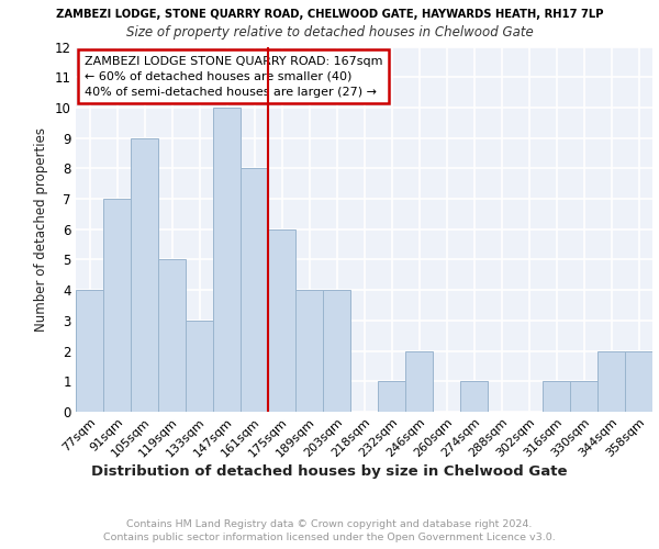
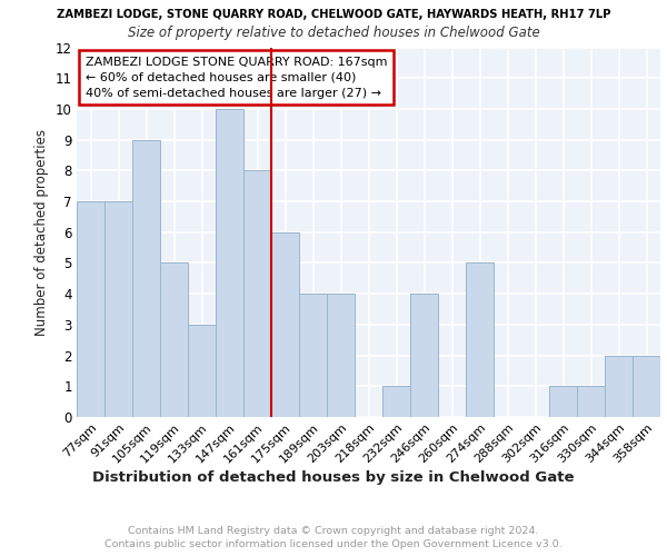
77sqm: 4 -> 7
246sqm: 2 -> 4
274sqm: 1 -> 5
